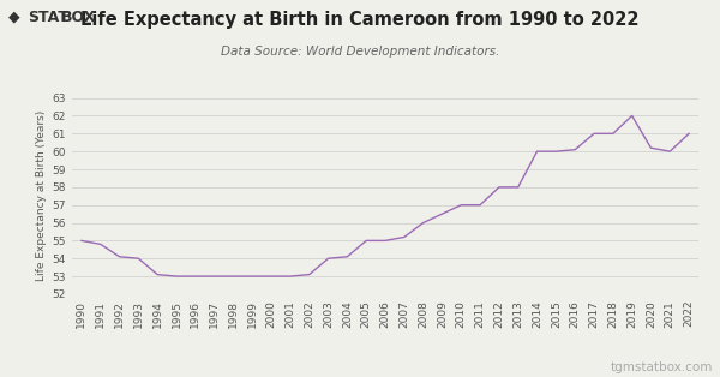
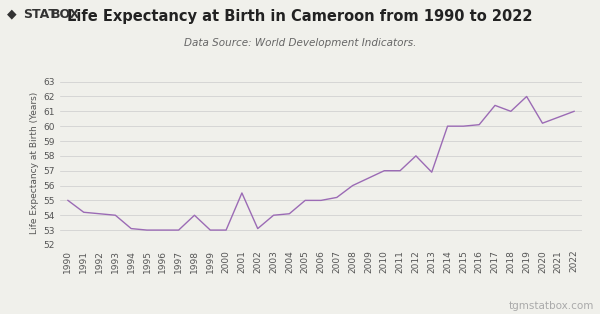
1991: 54.8 -> 54.2
1998: 53.0 -> 54.0
2001: 53.0 -> 55.5
2013: 58.0 -> 56.9
2017: 61.0 -> 61.4
2021: 60.0 -> 60.6
